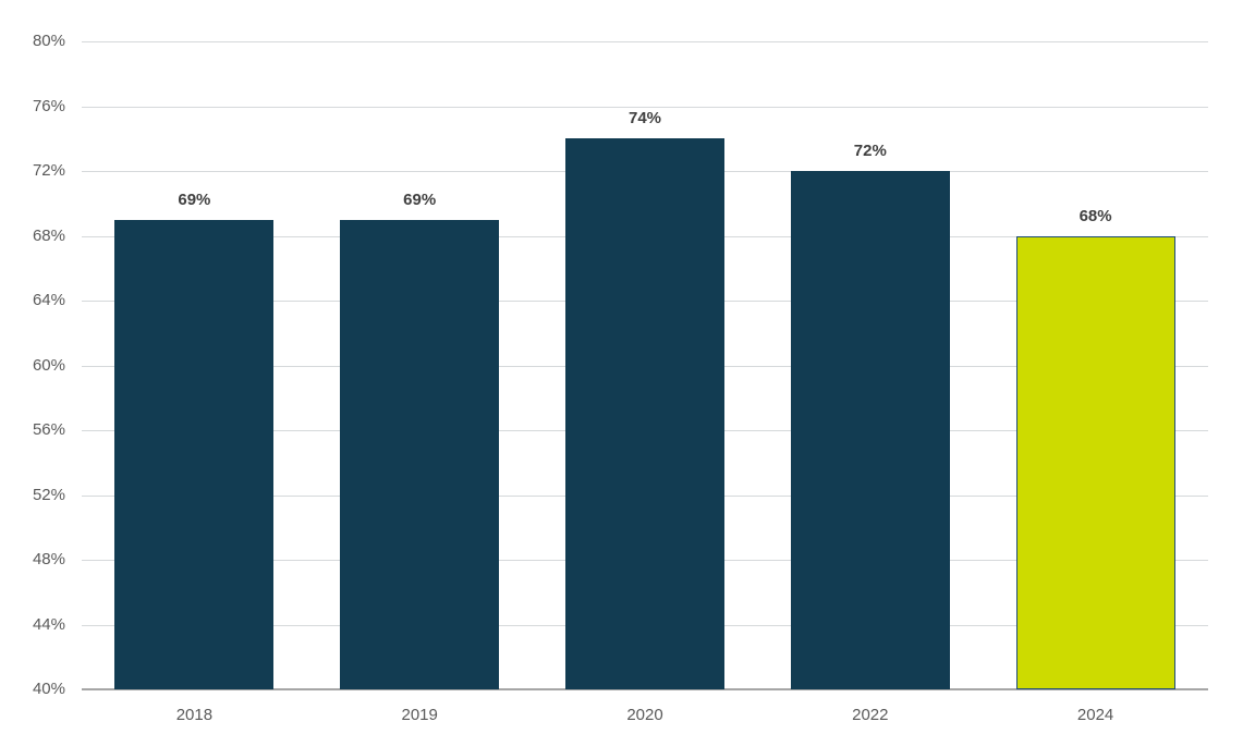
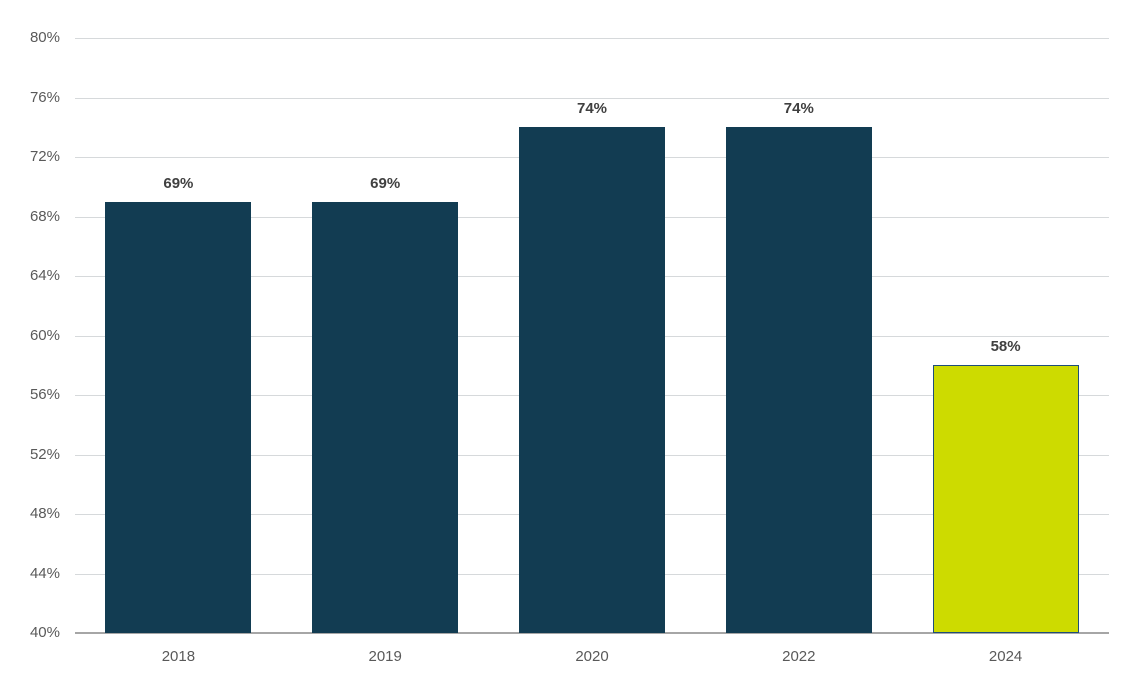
2022: 72% -> 74%
2024: 68% -> 58%
